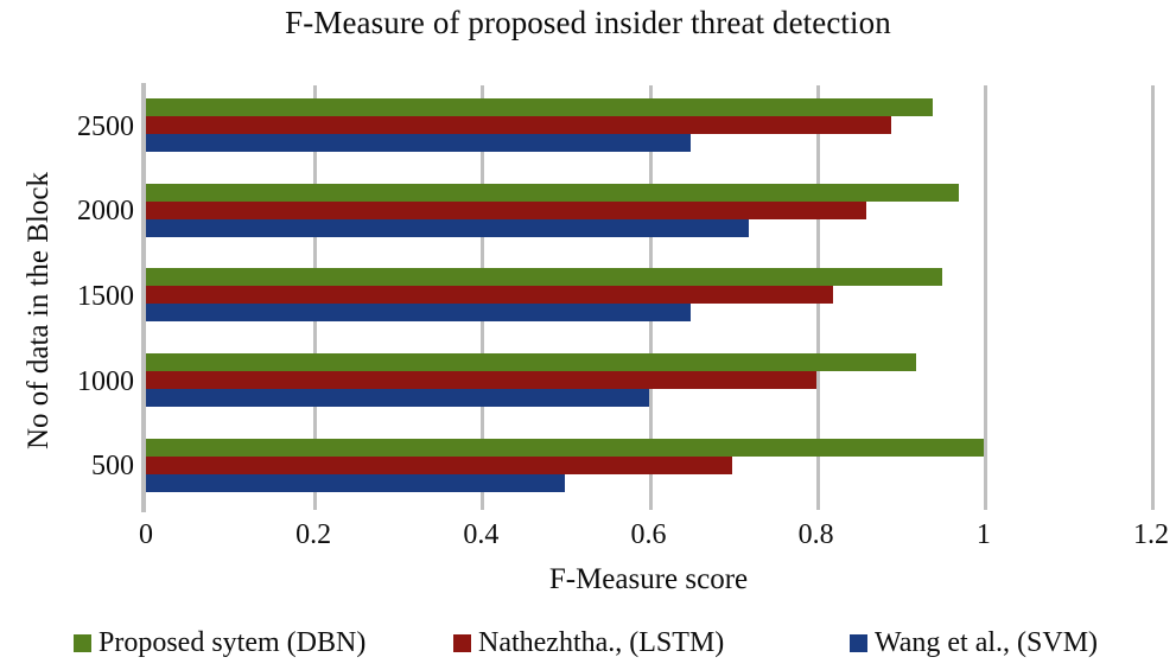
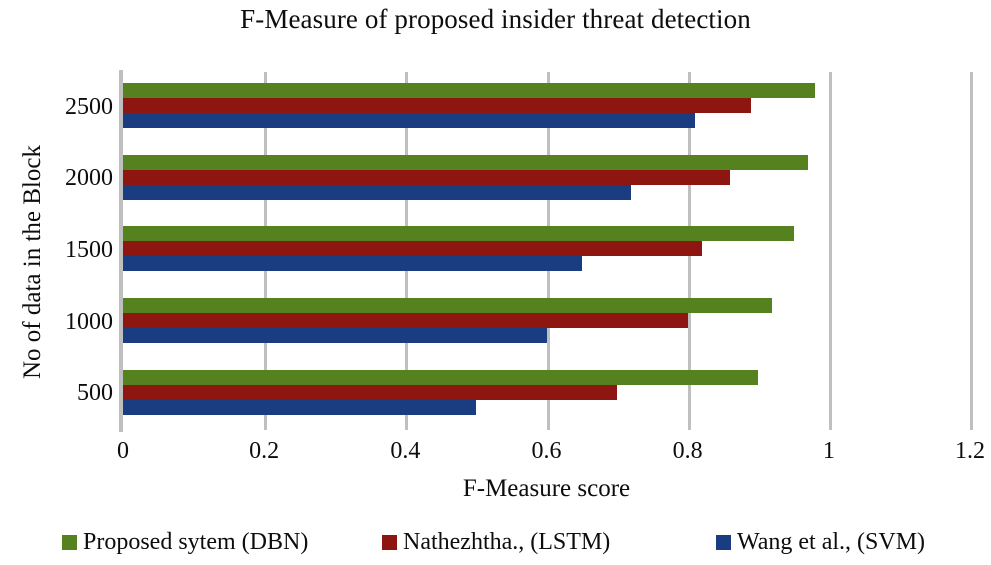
Proposed sytem (DBN)/500: 1.00 -> 0.90
Proposed sytem (DBN)/2500: 0.94 -> 0.98
Wang et al., (SVM)/2500: 0.65 -> 0.81
